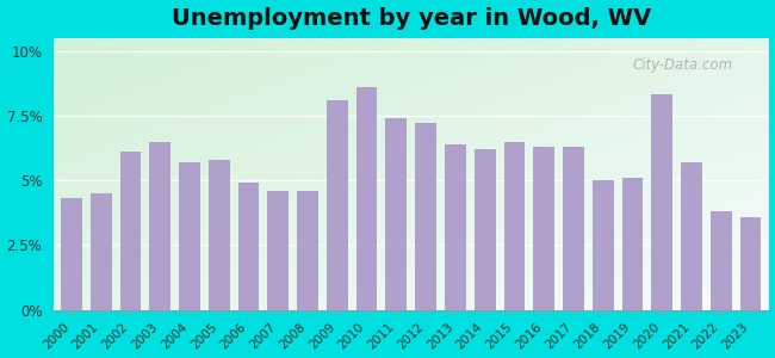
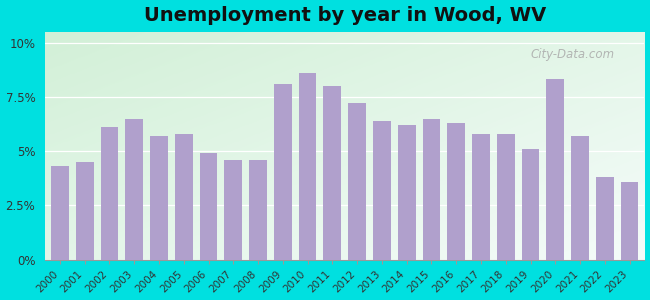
2011: 7.4% -> 8.0%
2017: 6.3% -> 5.8%
2018: 5.0% -> 5.8%
